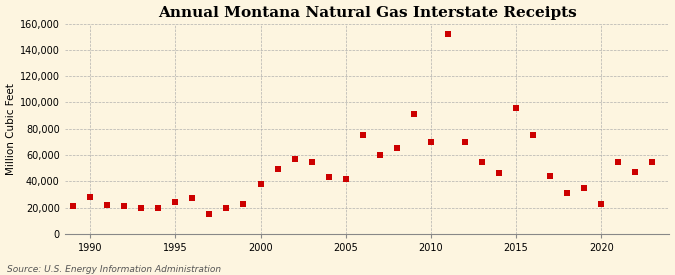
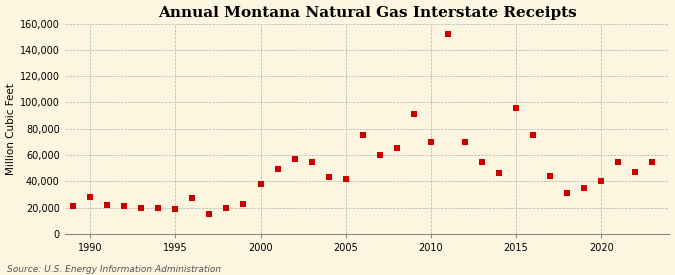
1995: 24,000 -> 19,000
2020: 23,000 -> 40,000
